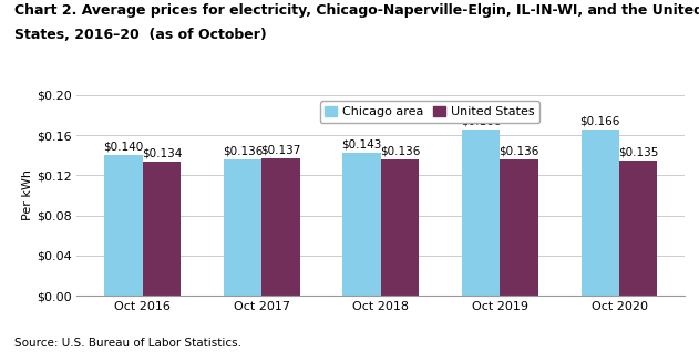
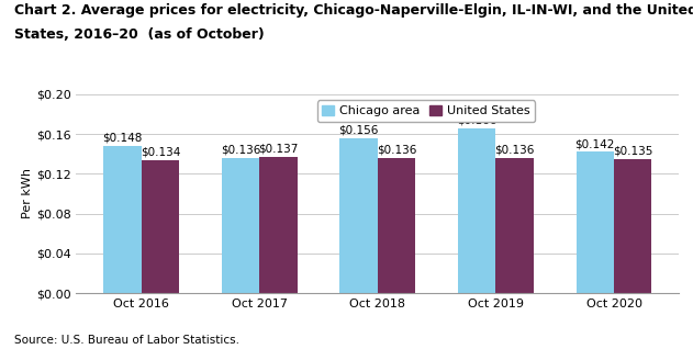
Chicago area/Oct 2016: $0.140 -> $0.148
Chicago area/Oct 2018: $0.143 -> $0.156
Chicago area/Oct 2020: $0.166 -> $0.142
